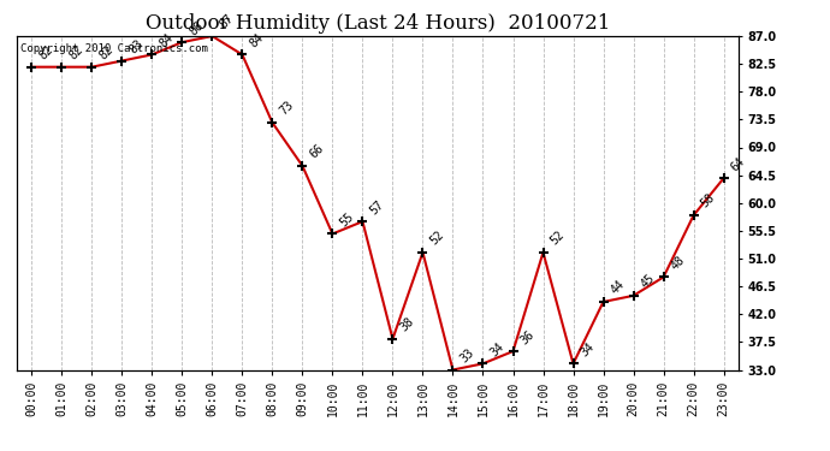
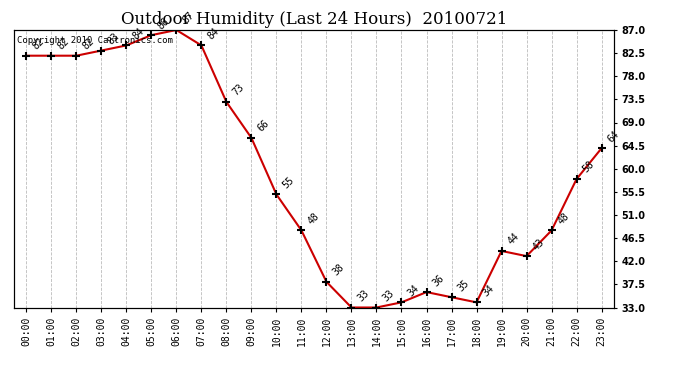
11:00: 57 -> 48
13:00: 52 -> 33
17:00: 52 -> 35
20:00: 45 -> 43
